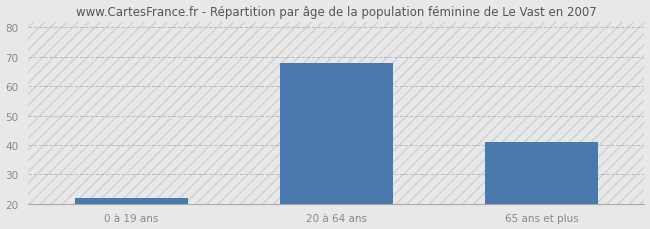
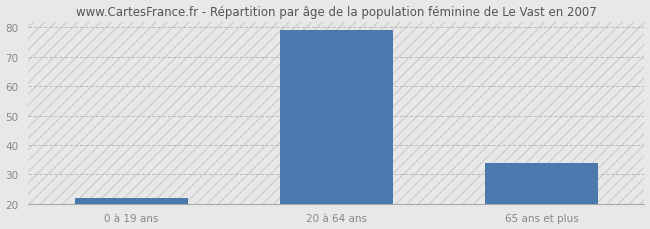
20 à 64 ans: 68 -> 79
65 ans et plus: 41 -> 34
